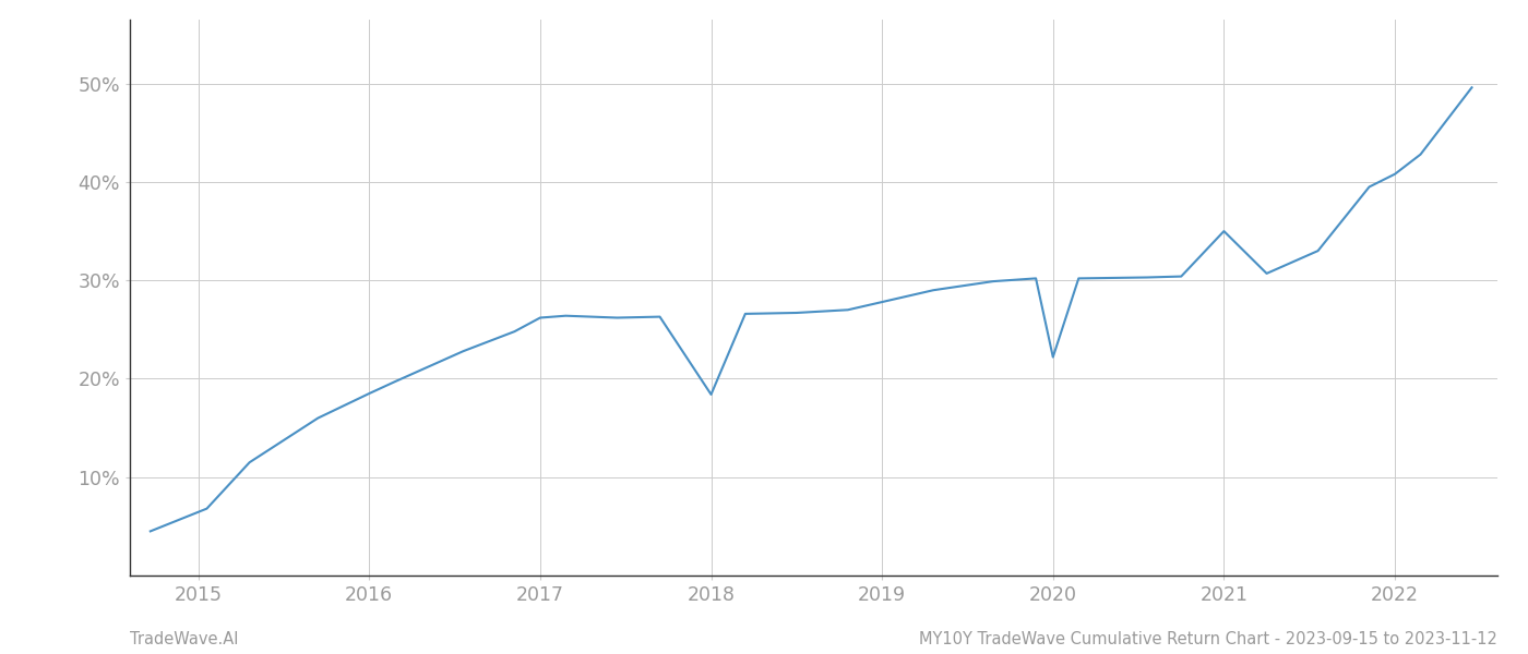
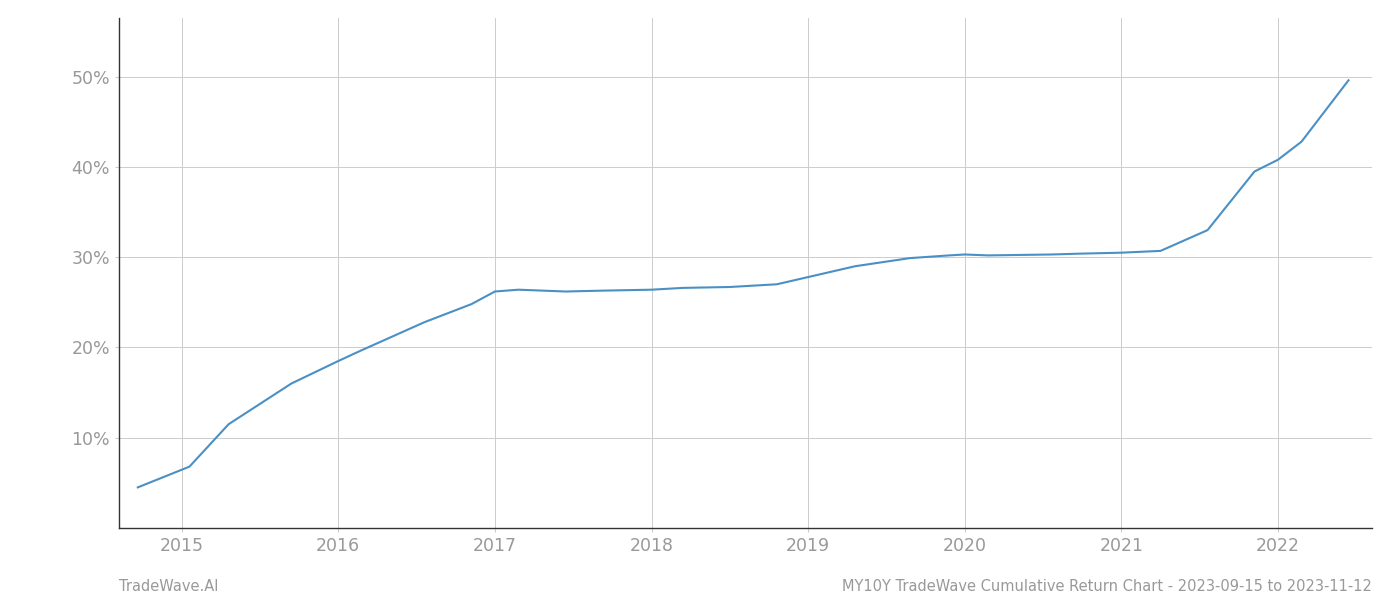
2018: 18.4% -> 26.4%
2020: 22.2% -> 30.3%
2021: 35.0% -> 30.5%
